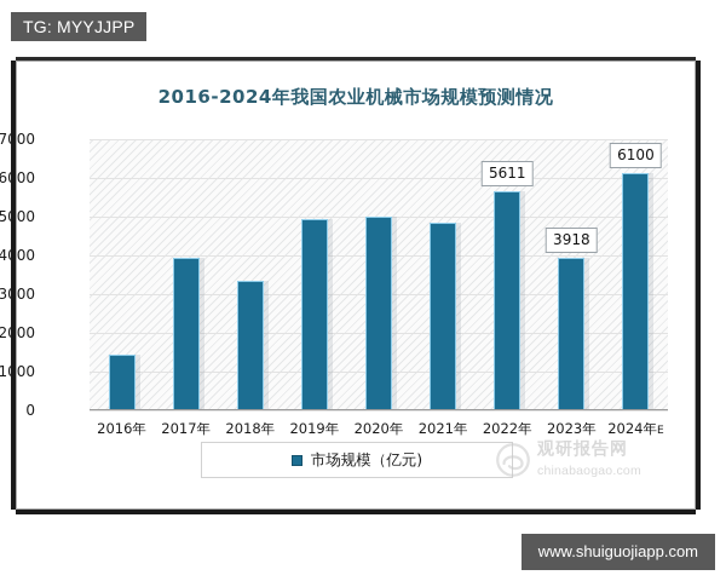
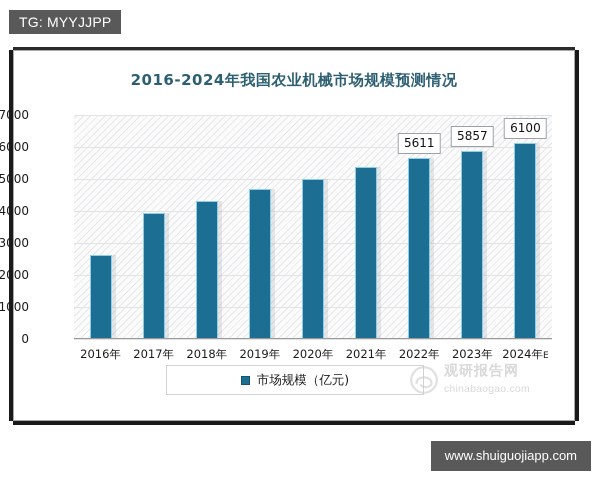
2016年: 1400 -> 2600
2018年: 3300 -> 4300
2019年: 4900 -> 4700
2021年: 4800 -> 5300
2023年: 3918 -> 5857
